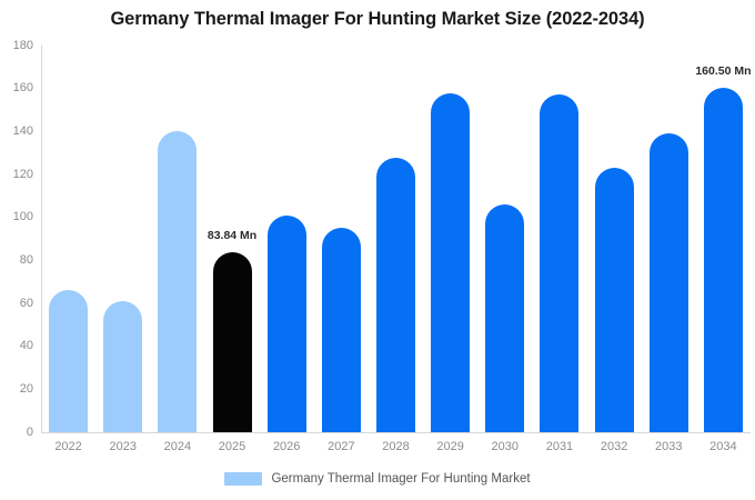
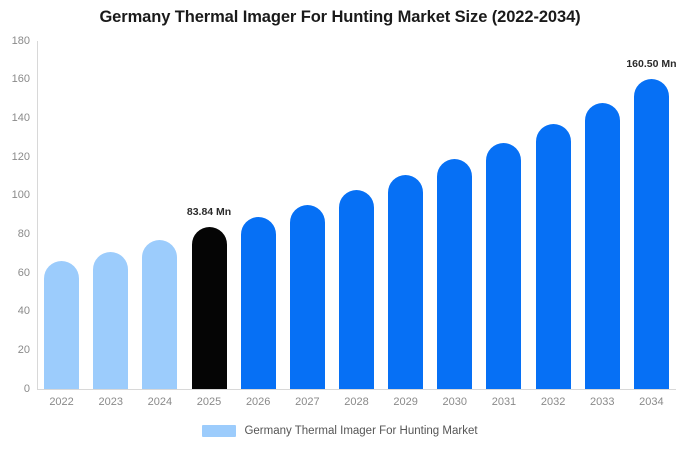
2023: 61 -> 71
2024: 140 -> 77
2026: 101 -> 89
2028: 128 -> 103
2029: 158 -> 110
2030: 106 -> 119
2031: 157 -> 128
2032: 123 -> 137
2033: 139 -> 148
